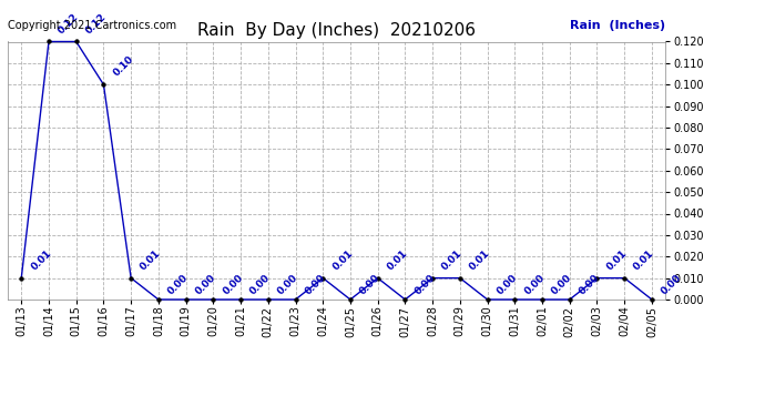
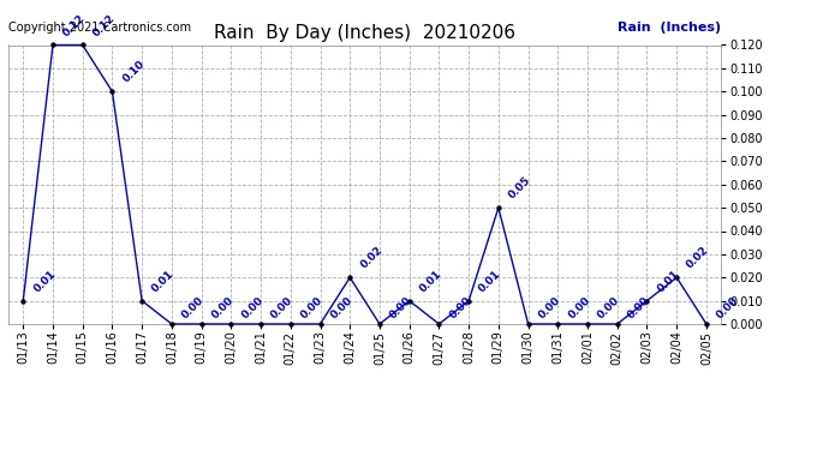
01/24: 0.01 -> 0.02
01/29: 0.01 -> 0.05
02/04: 0.01 -> 0.02
